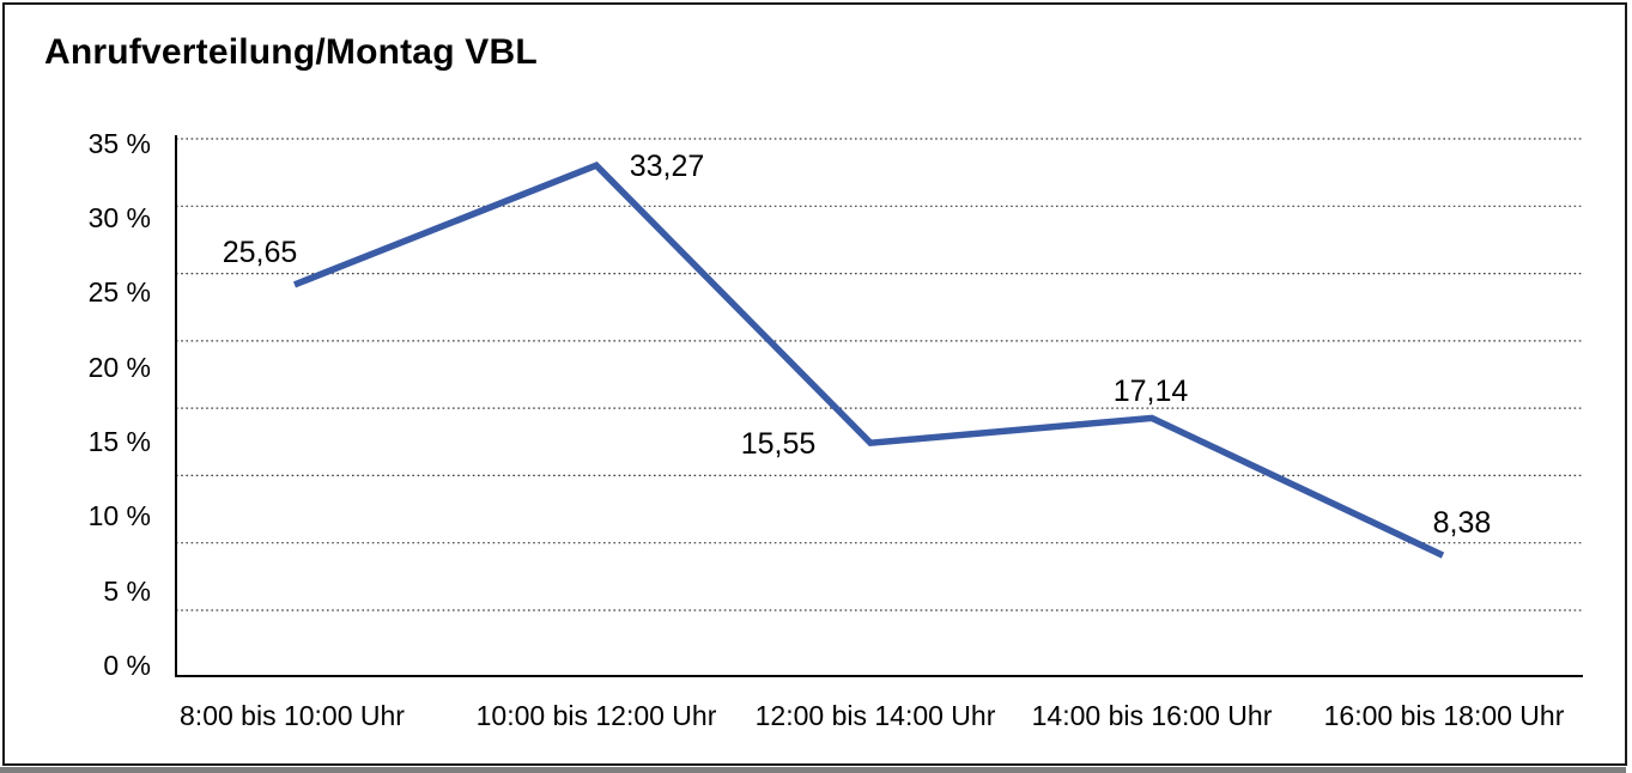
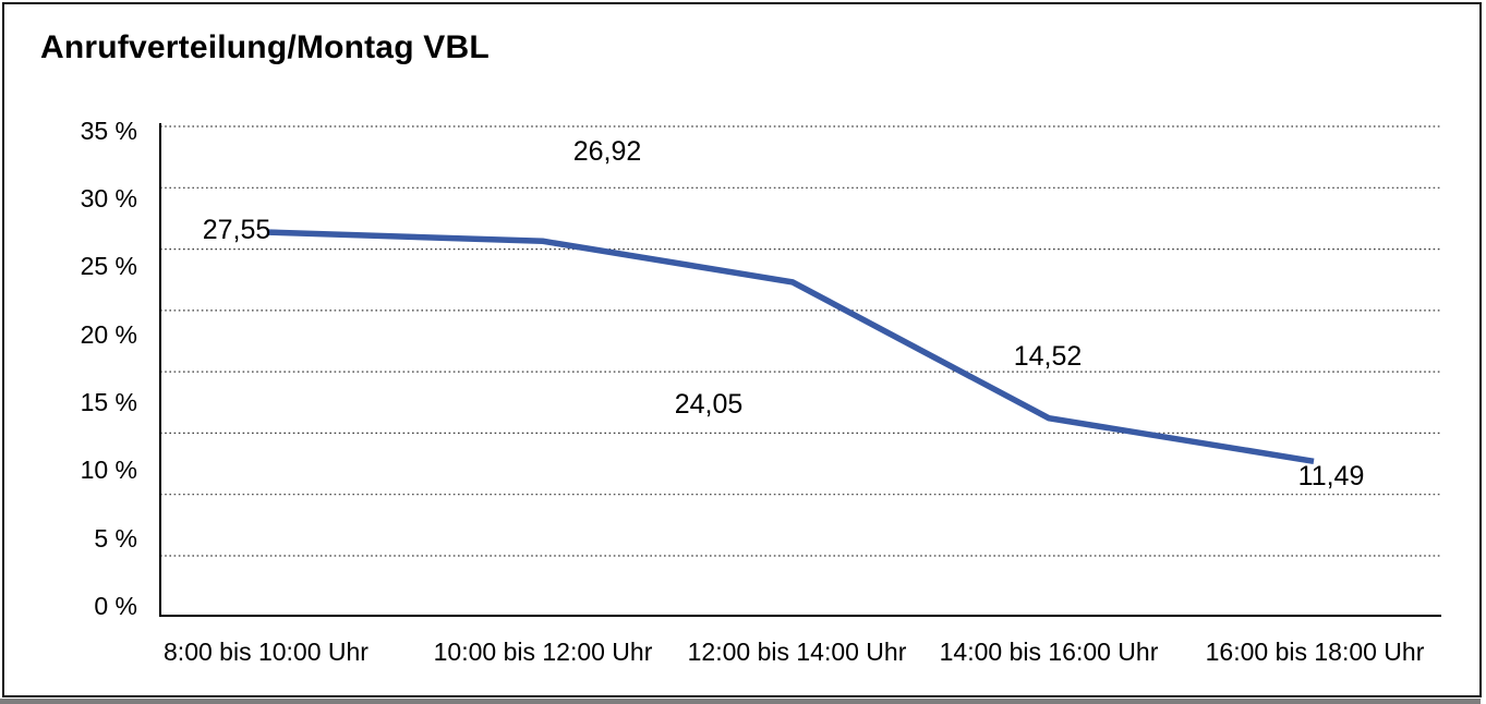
8:00 bis 10:00 Uhr: 25,65 -> 27,55
10:00 bis 12:00 Uhr: 33,27 -> 26,92
12:00 bis 14:00 Uhr: 15,55 -> 24,05
14:00 bis 16:00 Uhr: 17,14 -> 14,52
16:00 bis 18:00 Uhr: 8,38 -> 11,49
